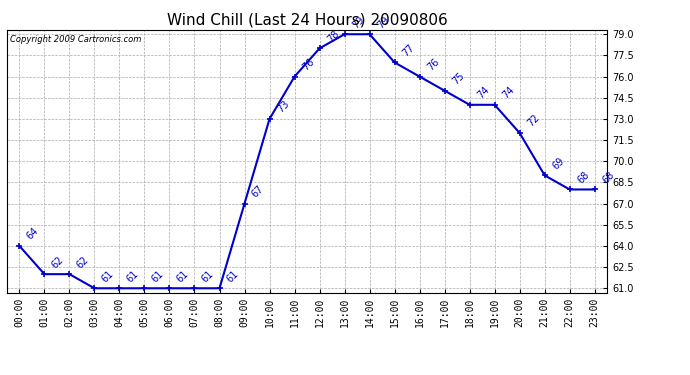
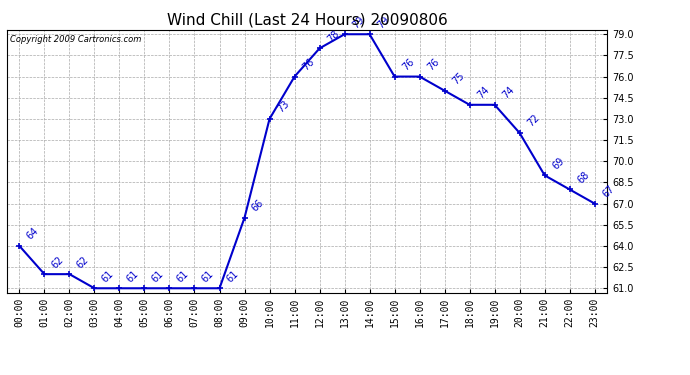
09:00: 67 -> 66
15:00: 77 -> 76
23:00: 68 -> 67
